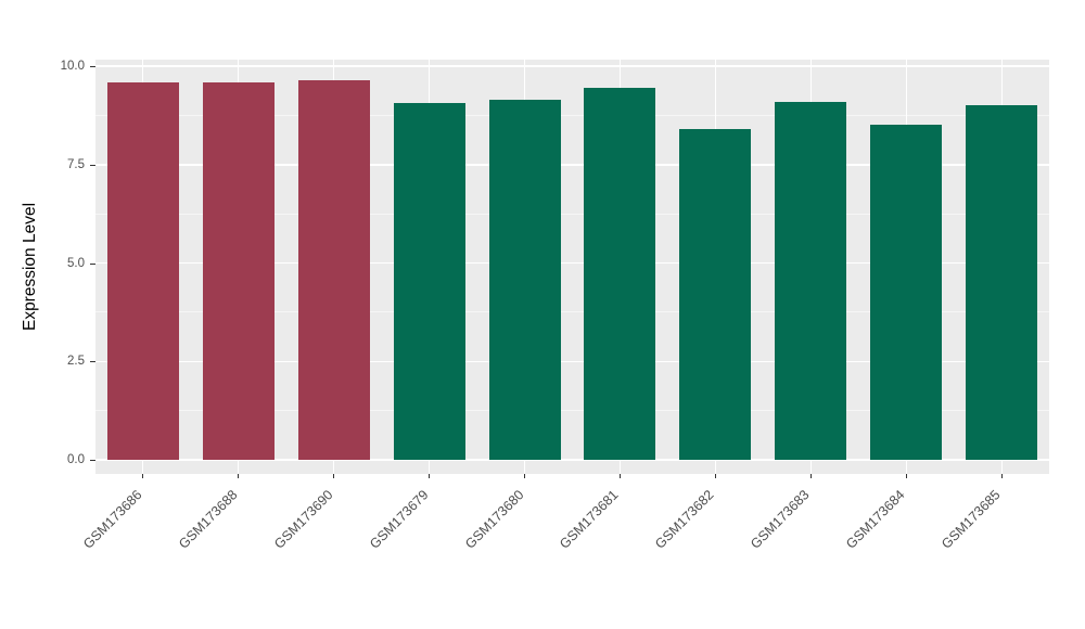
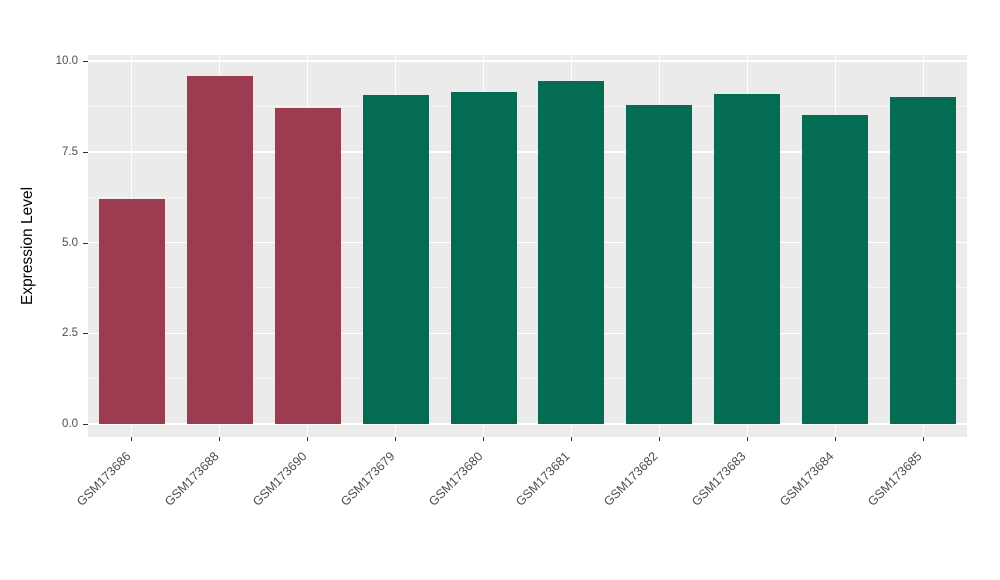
GSM173686: 9.6 -> 6.2
GSM173690: 9.7 -> 8.7
GSM173682: 8.4 -> 8.8
